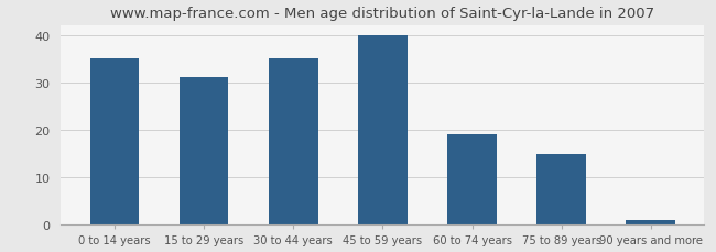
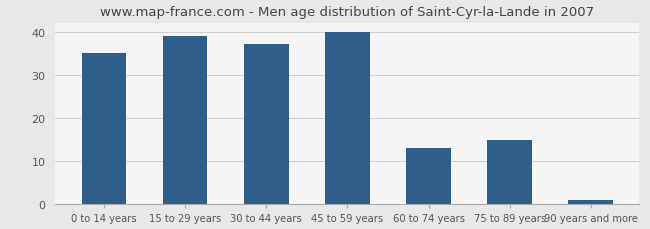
15 to 29 years: 31 -> 39
30 to 44 years: 35 -> 37
60 to 74 years: 19 -> 13
